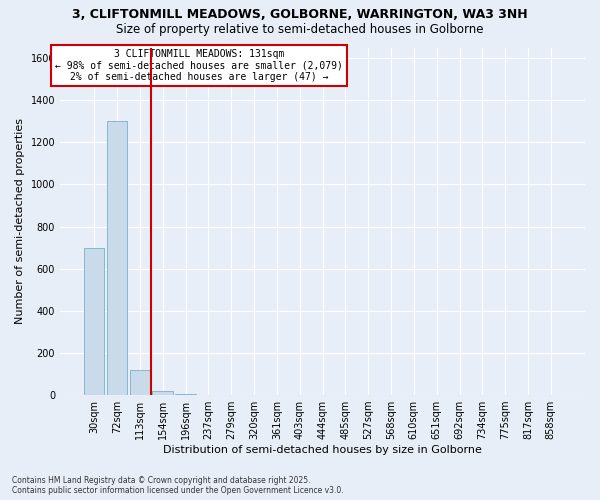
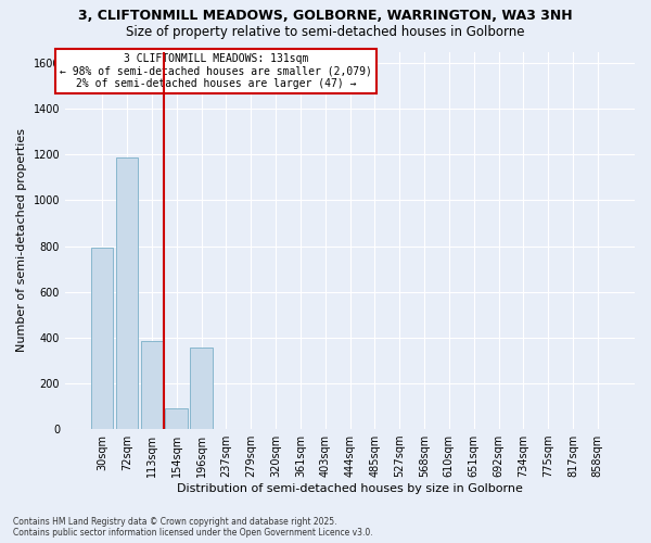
30sqm: 700 -> 795
72sqm: 1300 -> 1185
113sqm: 120 -> 385
154sqm: 20 -> 90
196sqm: 5 -> 355
